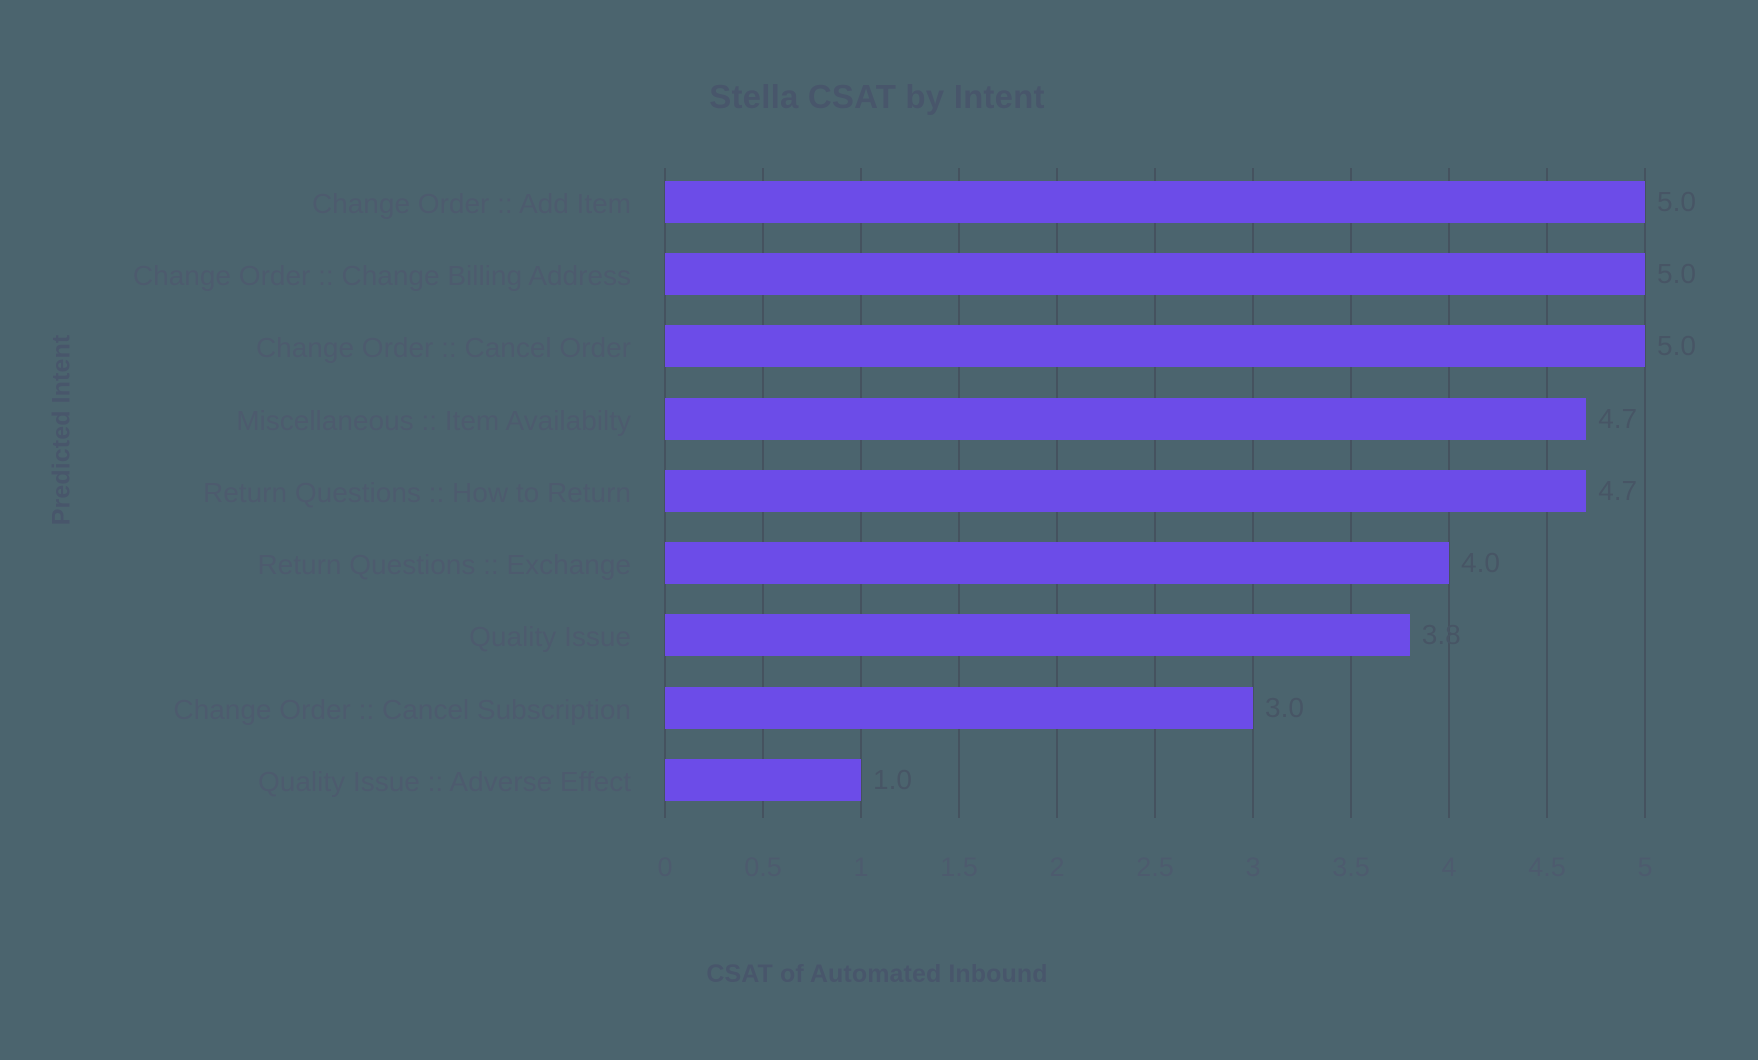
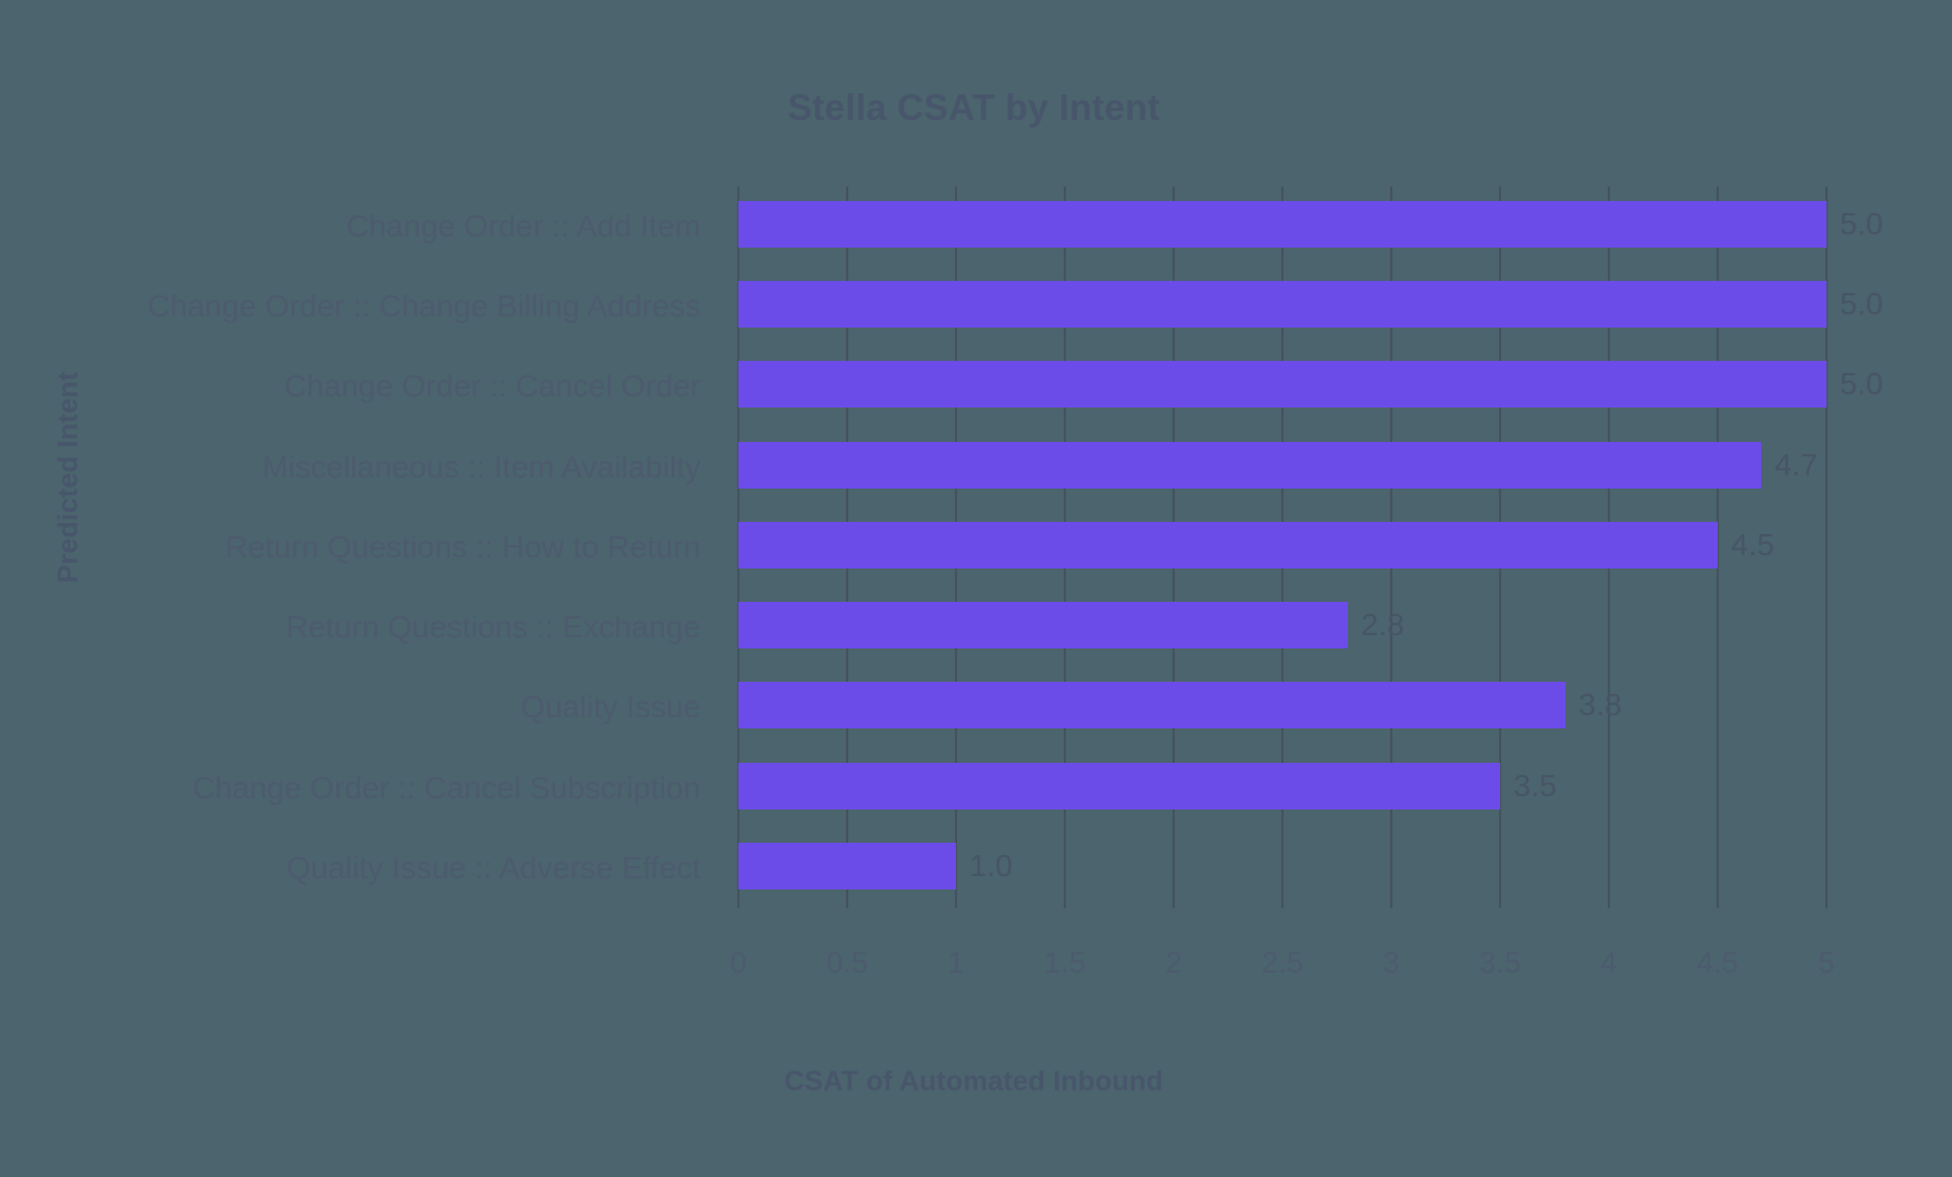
Return Questions :: How to Return: 4.7 -> 4.5
Return Questions :: Exchange: 4.0 -> 2.8
Change Order :: Cancel Subscription: 3.0 -> 3.5
